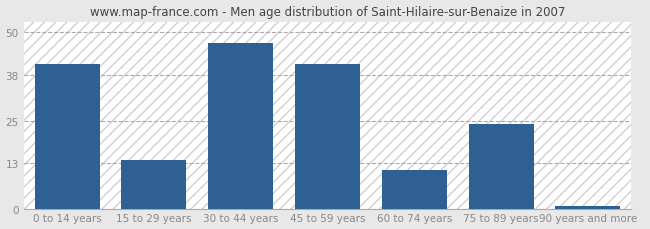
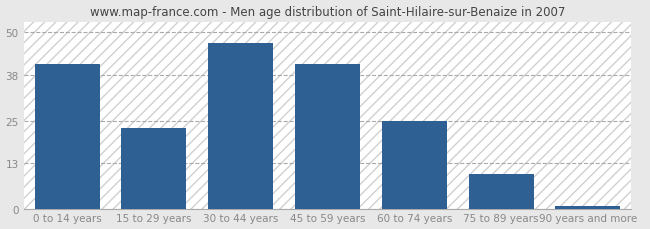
15 to 29 years: 14 -> 23
60 to 74 years: 11 -> 25
75 to 89 years: 24 -> 10
